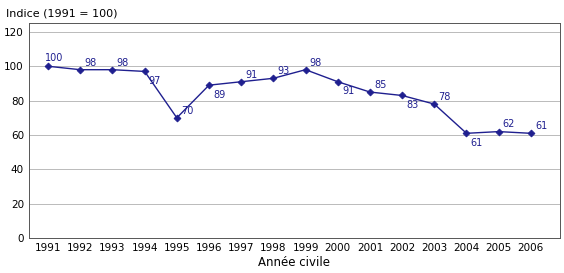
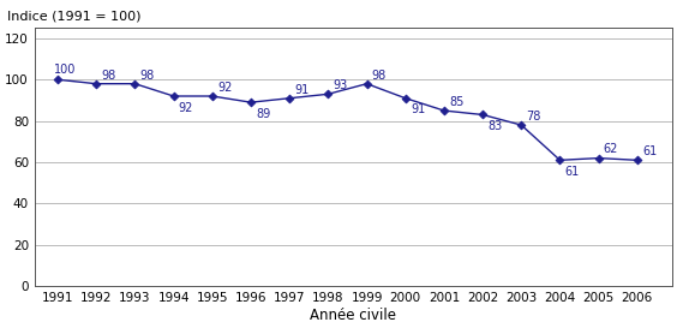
1994: 97 -> 92
1995: 70 -> 92
